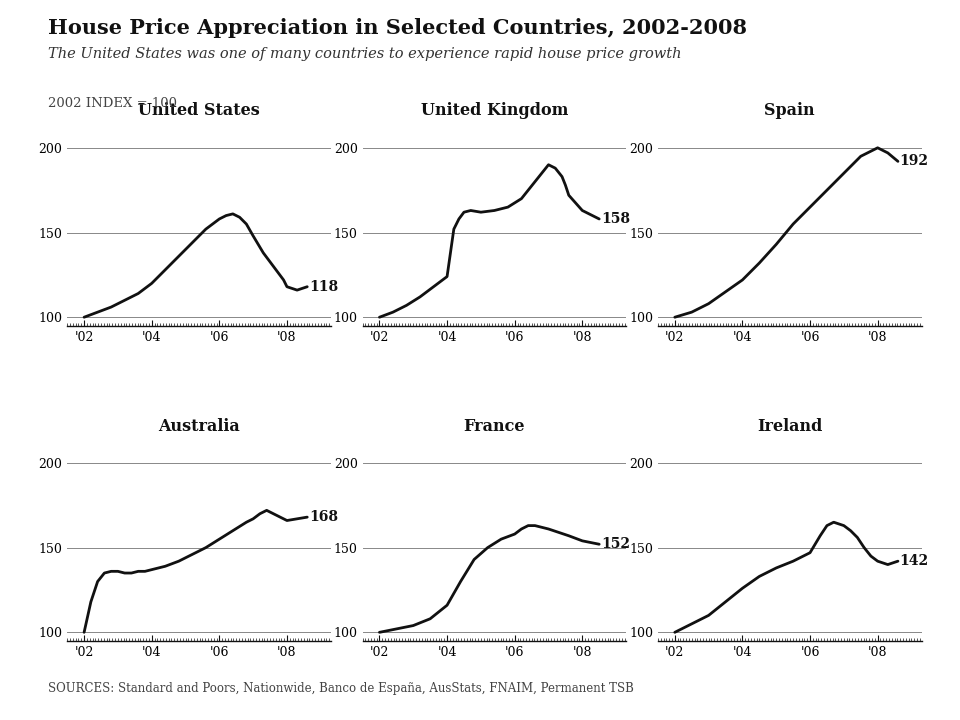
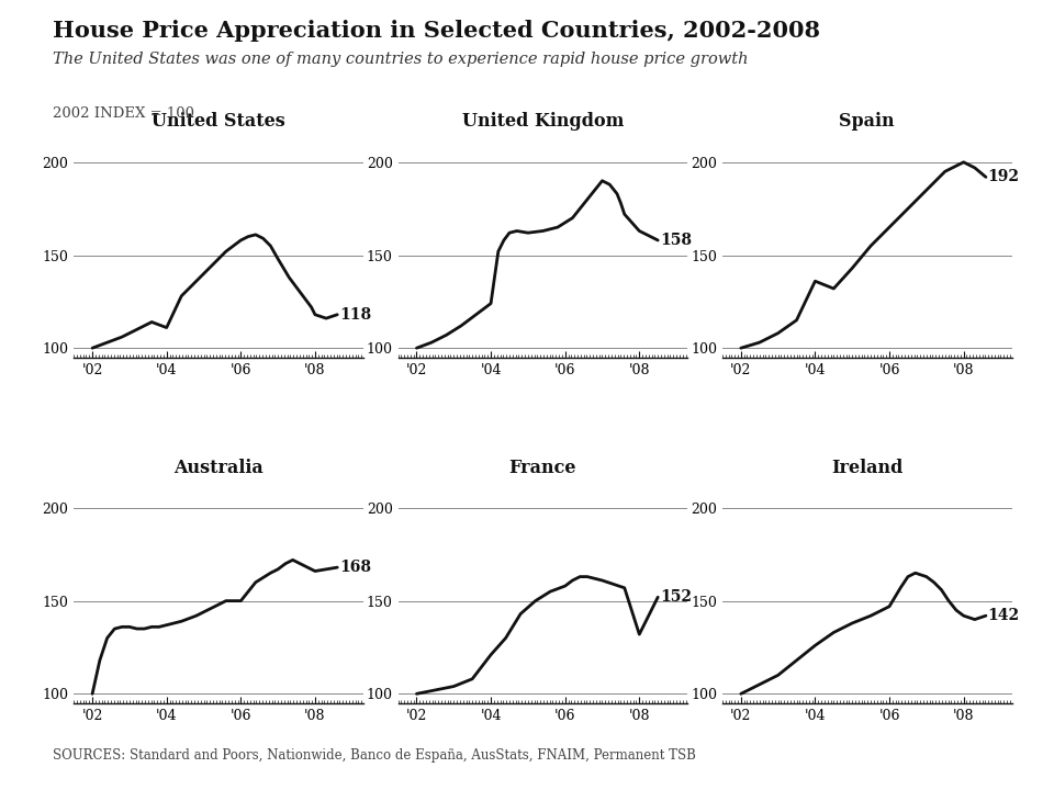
United States/'04: 120 -> 111
Spain/'04: 122 -> 136
Australia/'06: 155 -> 150
France/'04: 116 -> 121
France/'08: 154 -> 132
